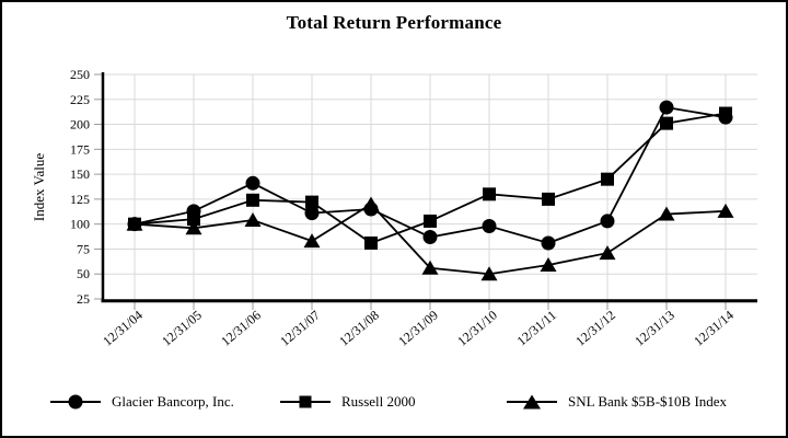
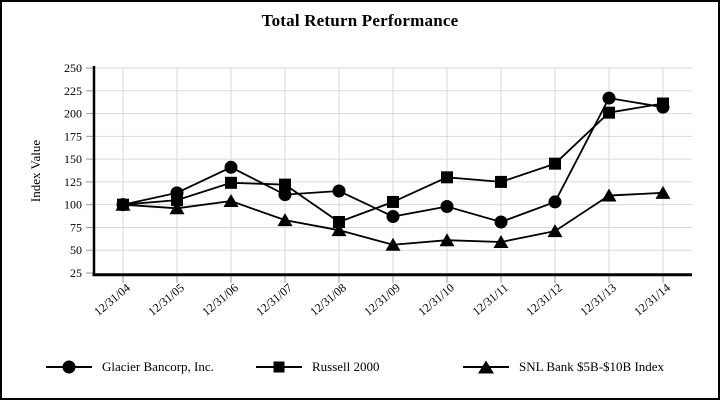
SNL Bank $5B-$10B Index/12/31/08: 120 -> 70
SNL Bank $5B-$10B Index/12/31/10: 50 -> 60
